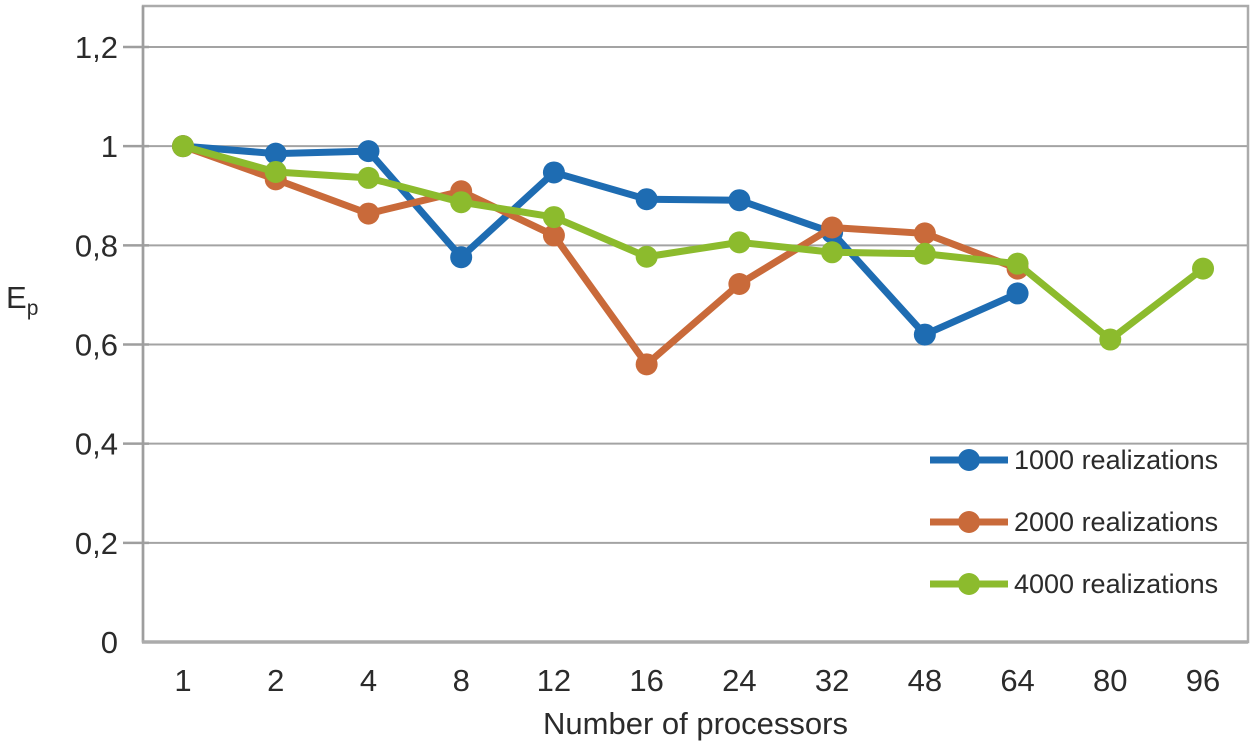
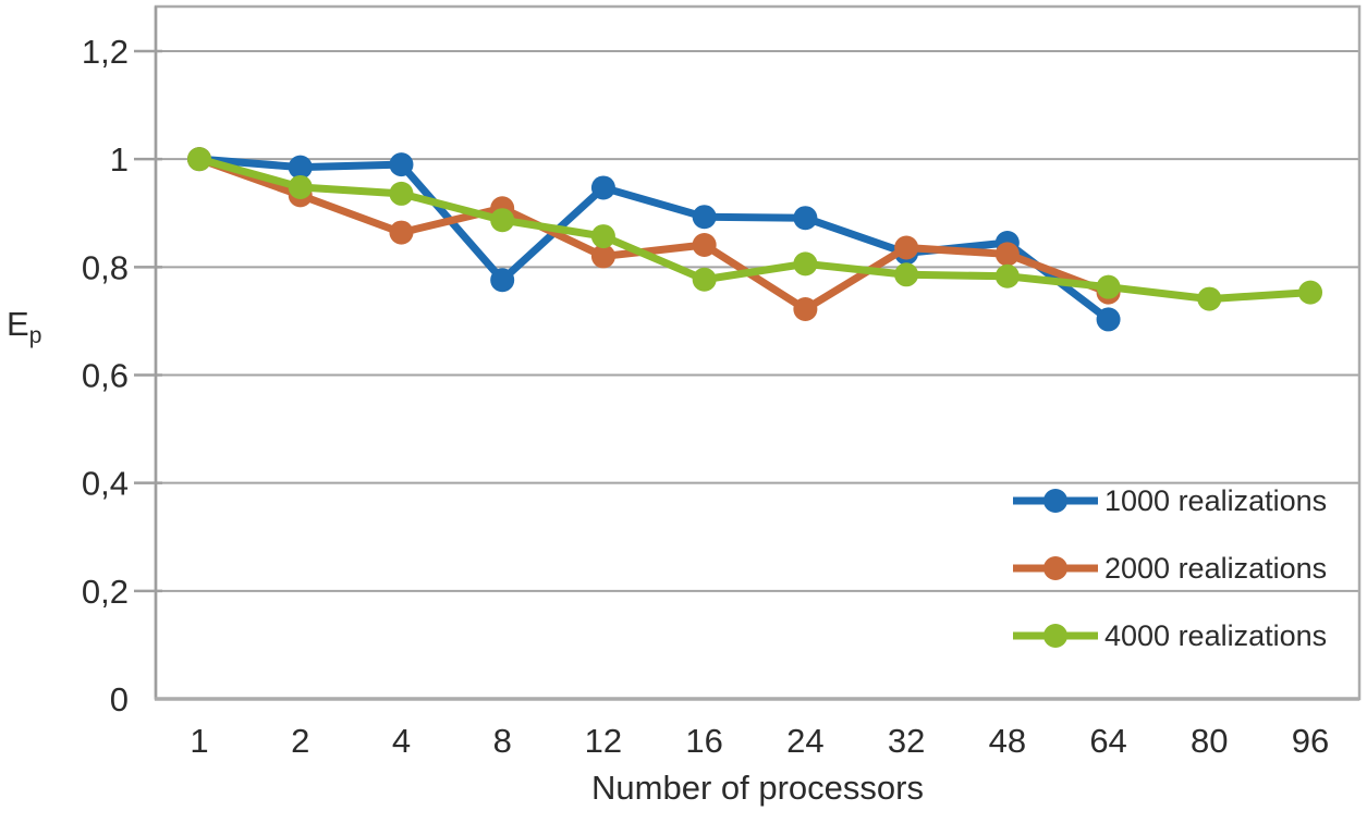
2000 realizations/16: 0,56 -> 0,84
1000 realizations/48: 0,62 -> 0,84
4000 realizations/80: 0,61 -> 0,74
